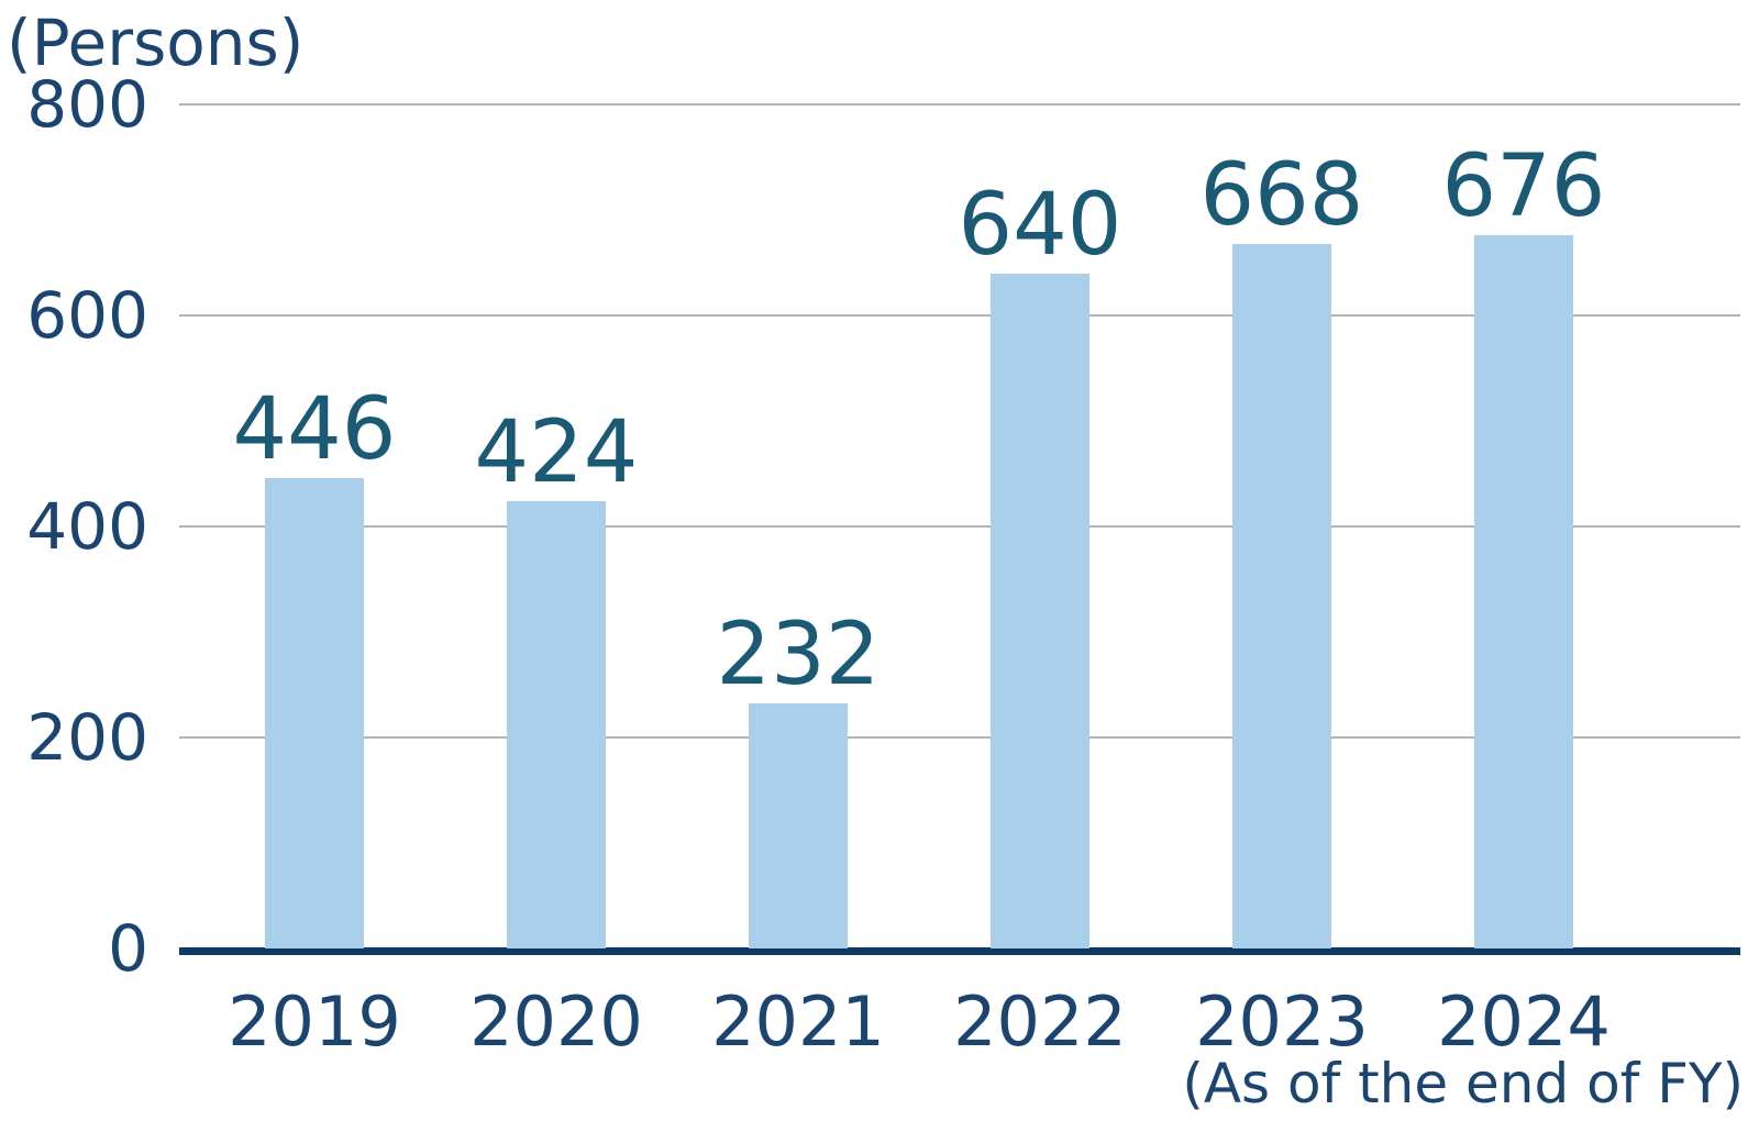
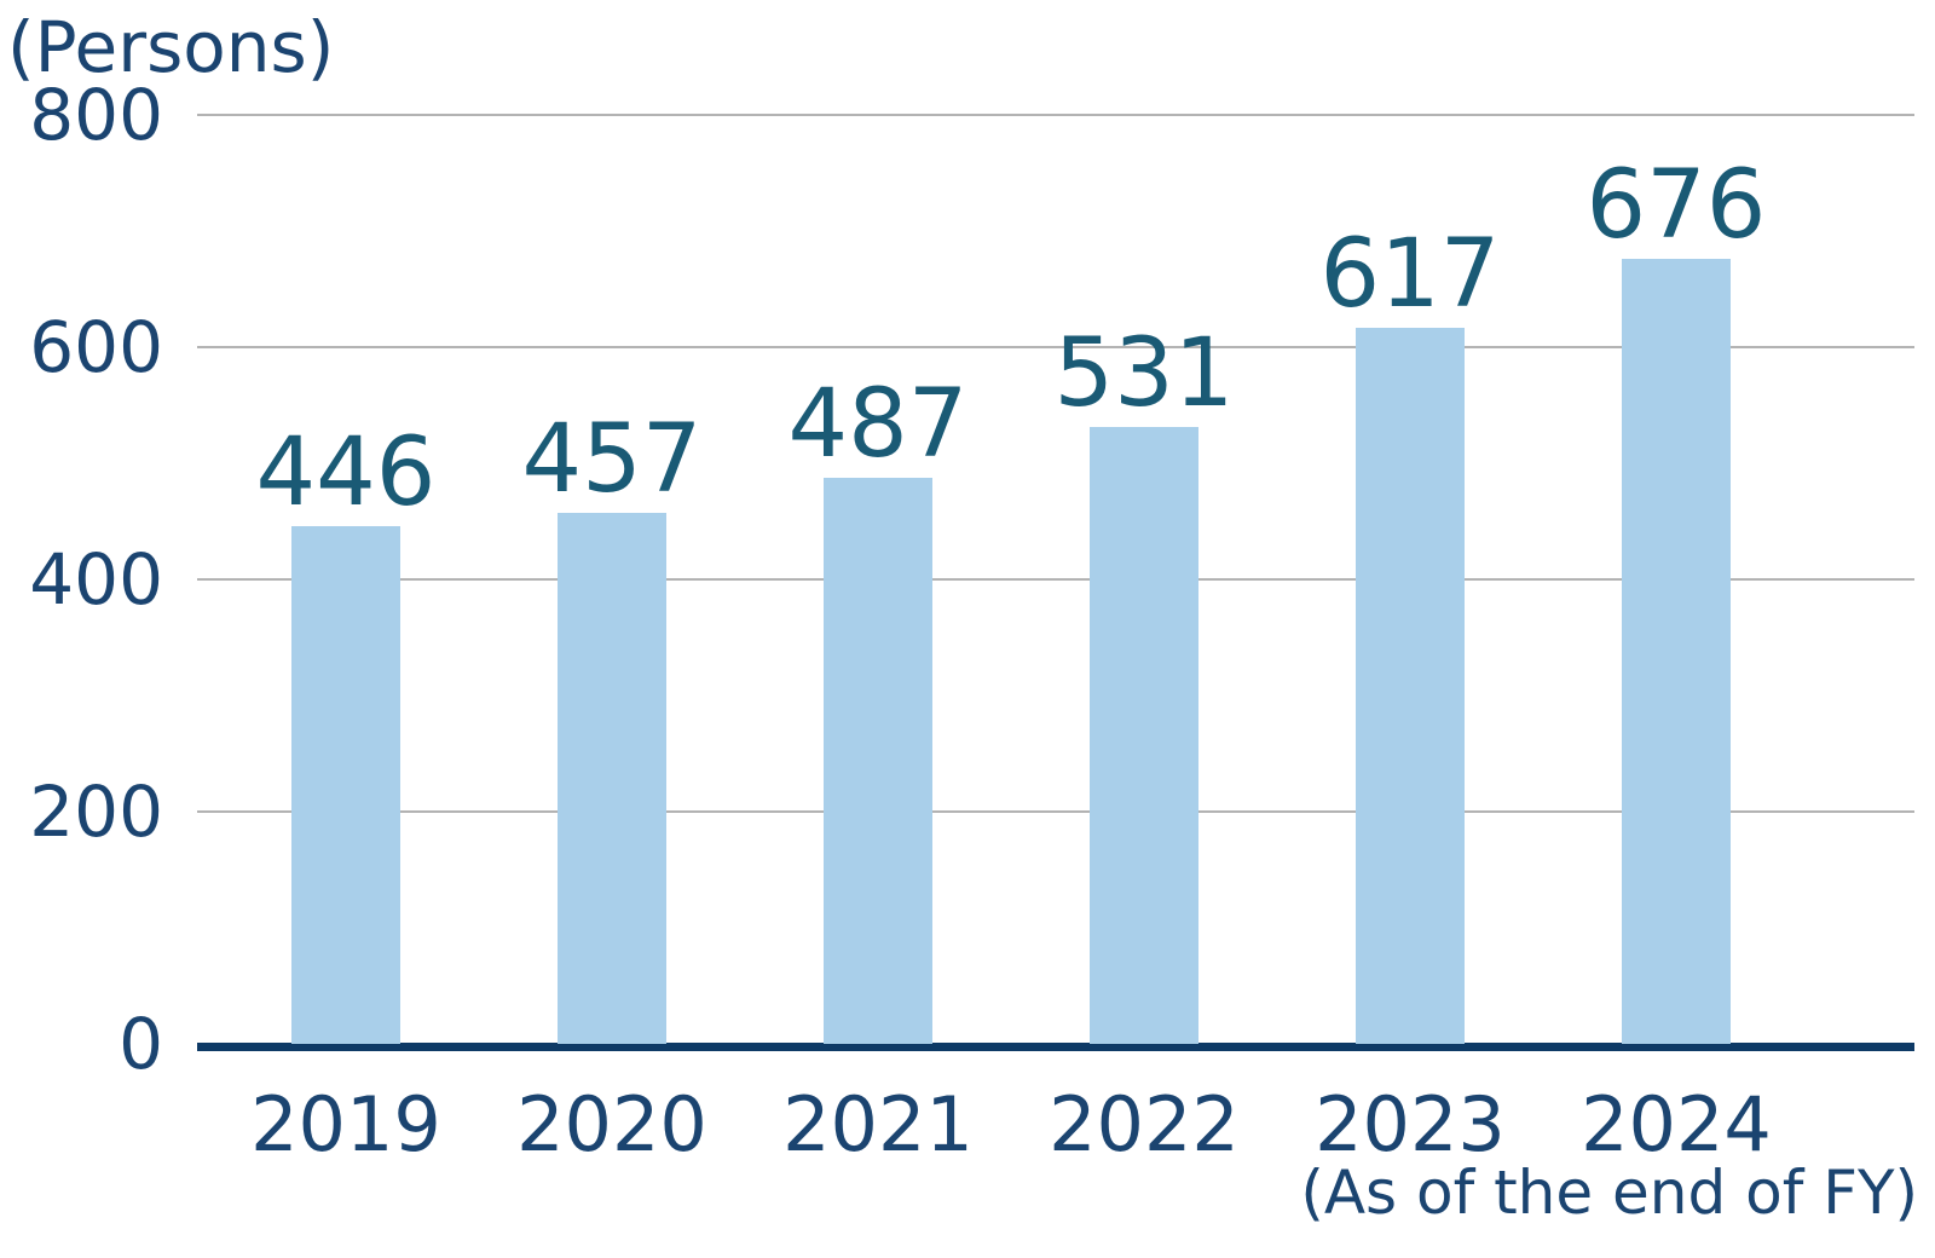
2020: 424 -> 457
2021: 232 -> 487
2022: 640 -> 531
2023: 668 -> 617
